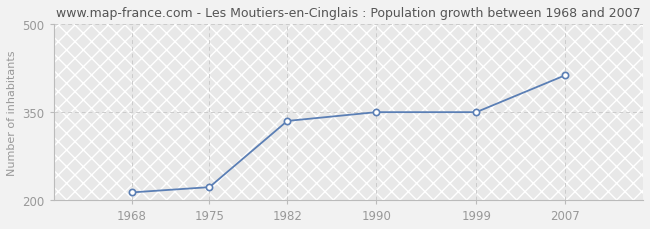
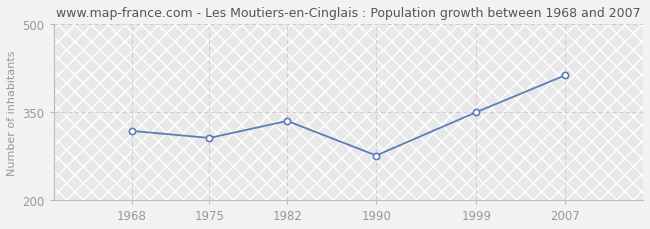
1968: 213 -> 318
1975: 222 -> 306
1990: 350 -> 276
